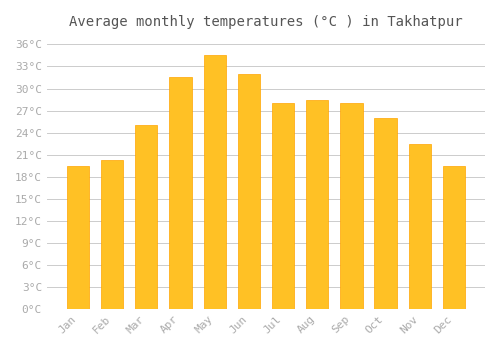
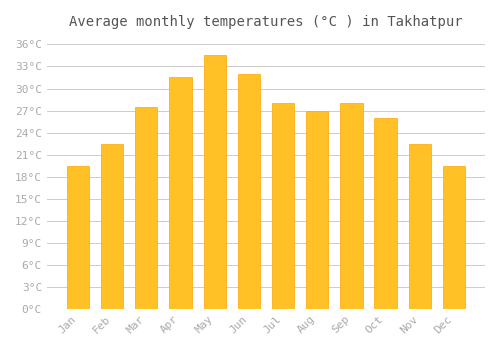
Feb: 20.2°C -> 22.5°C
Mar: 25.0°C -> 27.5°C
Aug: 28.4°C -> 27.0°C
